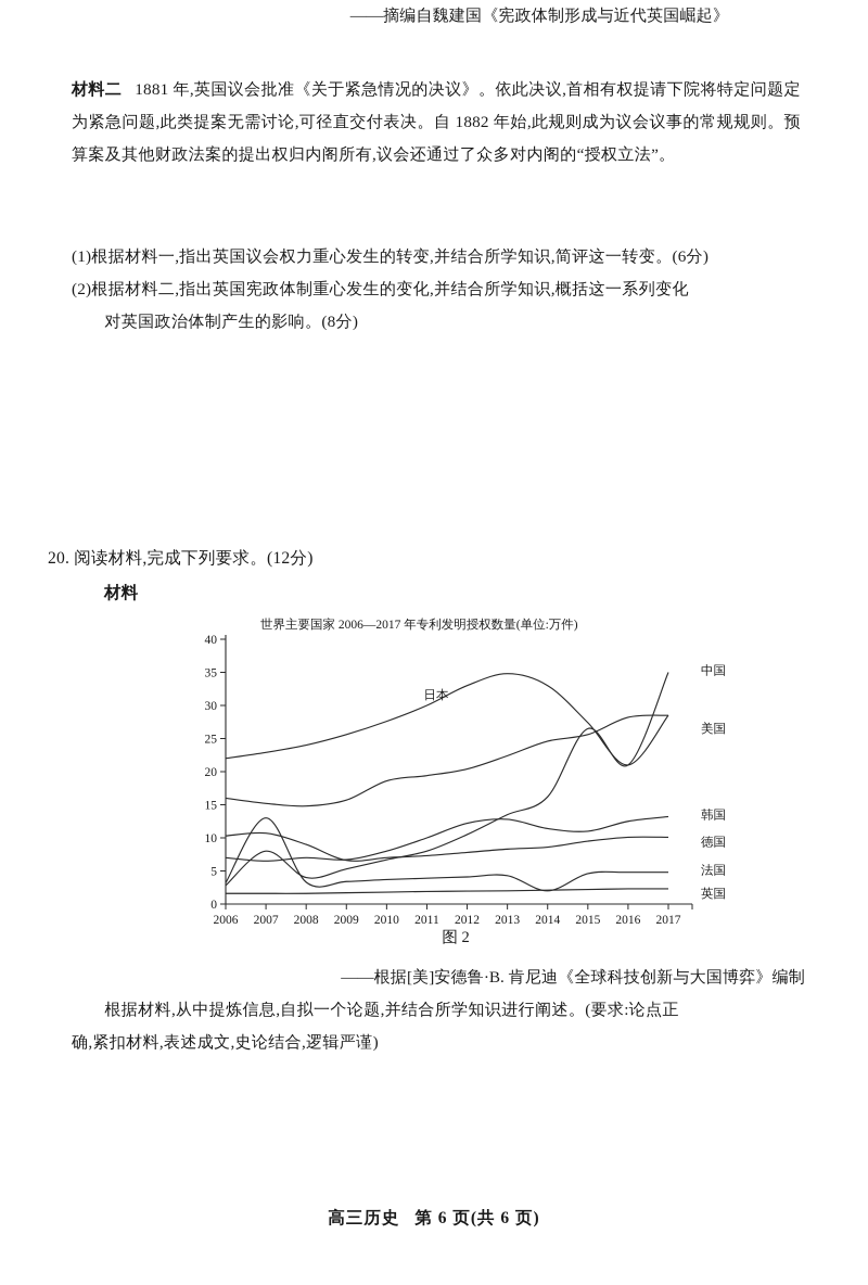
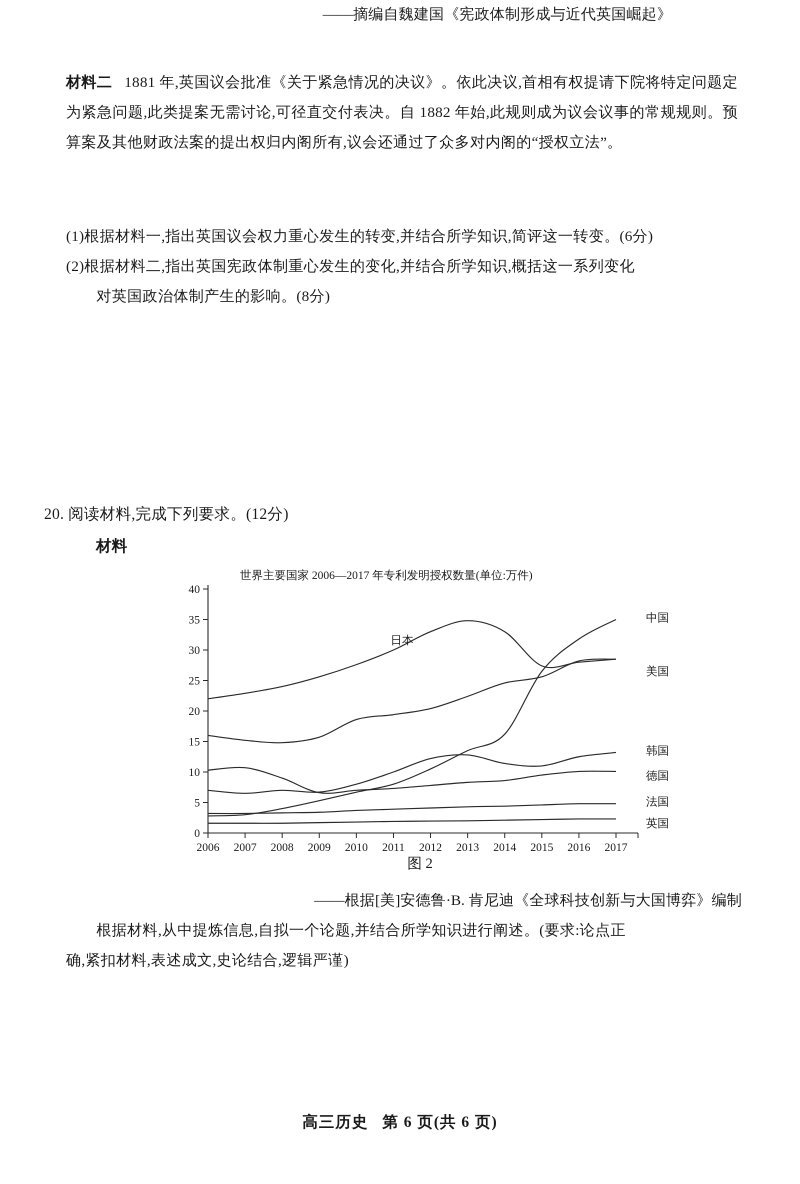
中国/2007: 8 -> 3
法国/2007: 13 -> 3
法国/2014: 2 -> 4
中国/2016: 21 -> 32
日本/2016: 21 -> 28
